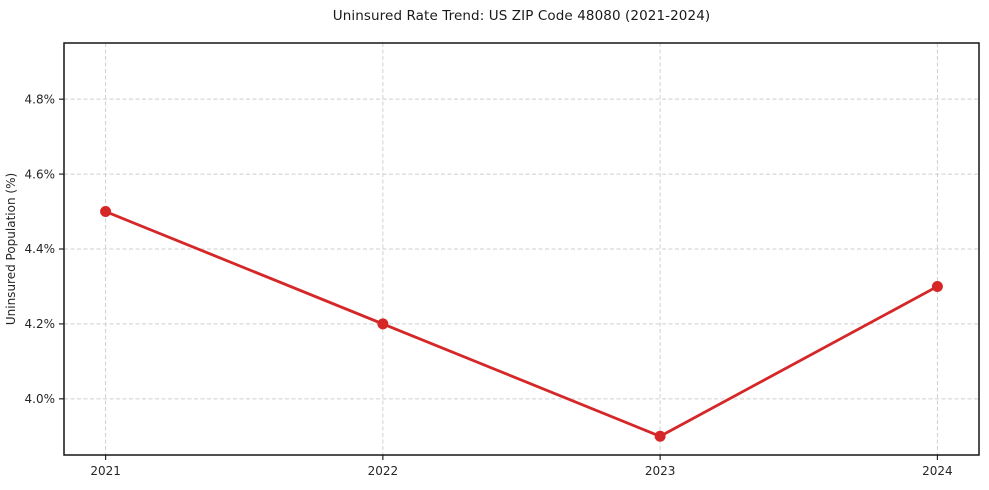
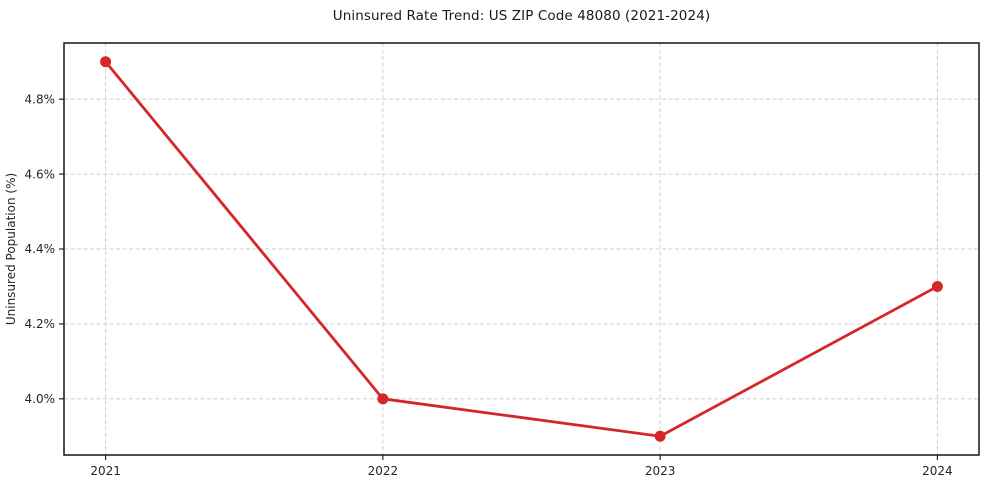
2021: 4.5% -> 4.9%
2022: 4.2% -> 4.0%
